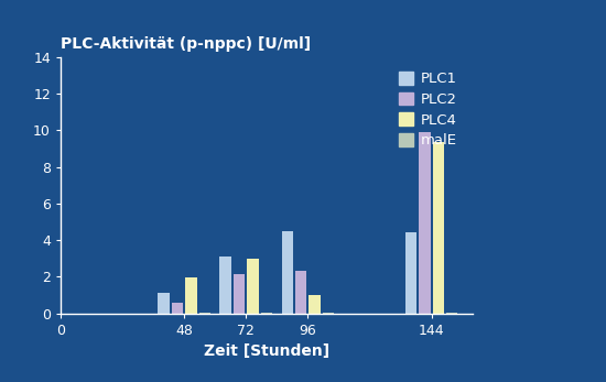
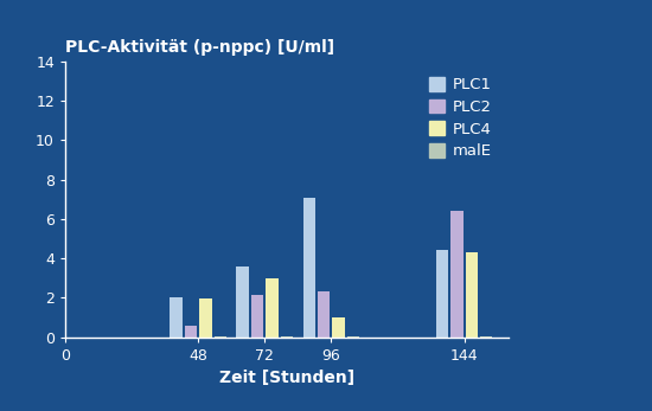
PLC1/48: 1.1 -> 2.0
PLC1/72: 3.1 -> 3.6
PLC1/96: 4.5 -> 7.1
PLC2/144: 9.9 -> 6.4
PLC4/144: 9.3 -> 4.3
